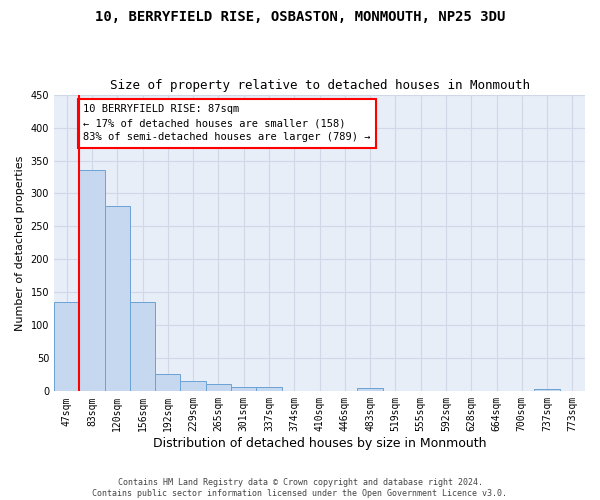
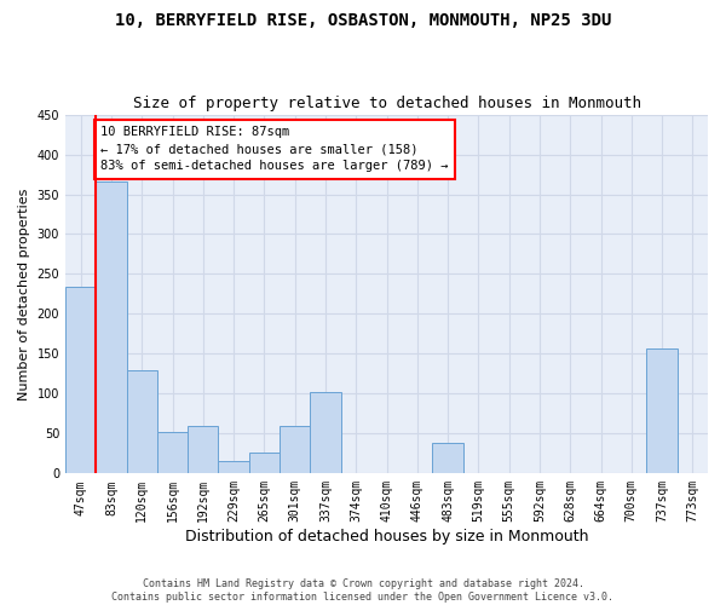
47sqm: 136 -> 234
83sqm: 336 -> 366
120sqm: 281 -> 130
156sqm: 135 -> 52
192sqm: 27 -> 60
265sqm: 11 -> 26
301sqm: 7 -> 60
337sqm: 6 -> 102
483sqm: 5 -> 38
737sqm: 4 -> 156
